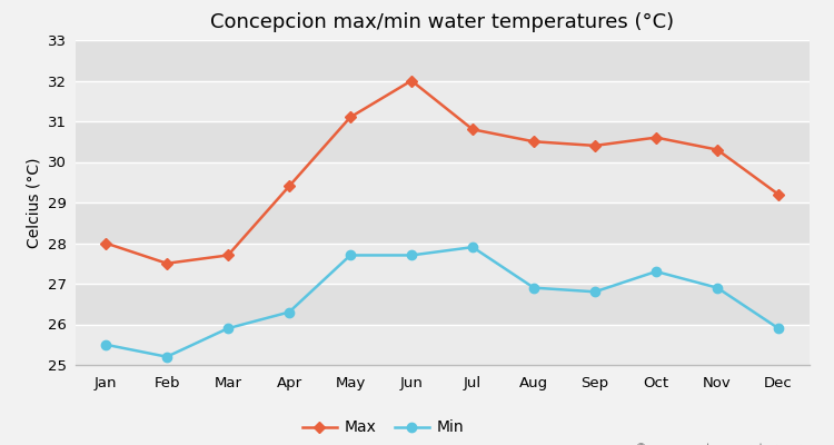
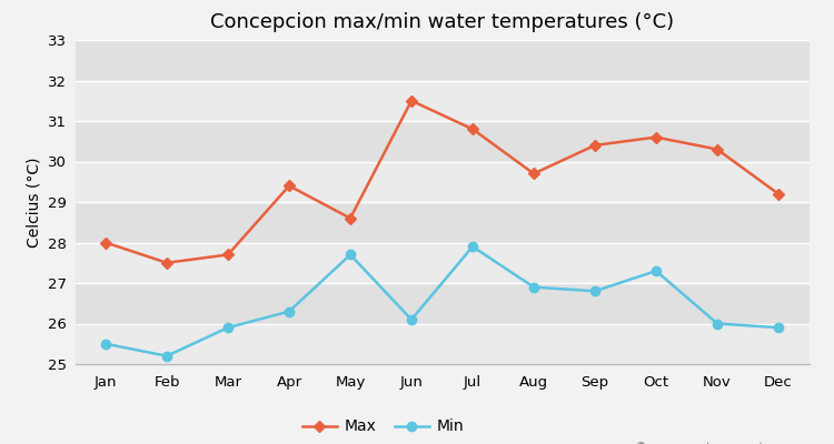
Max/May: 31.1 -> 28.6
Max/Jun: 32.0 -> 31.5
Min/Jun: 27.7 -> 26.1
Max/Aug: 30.5 -> 29.7
Min/Nov: 26.9 -> 26.0
